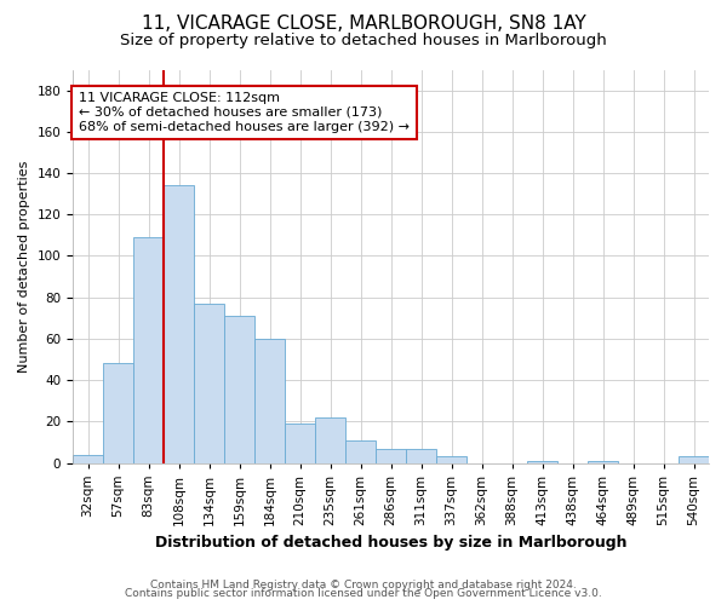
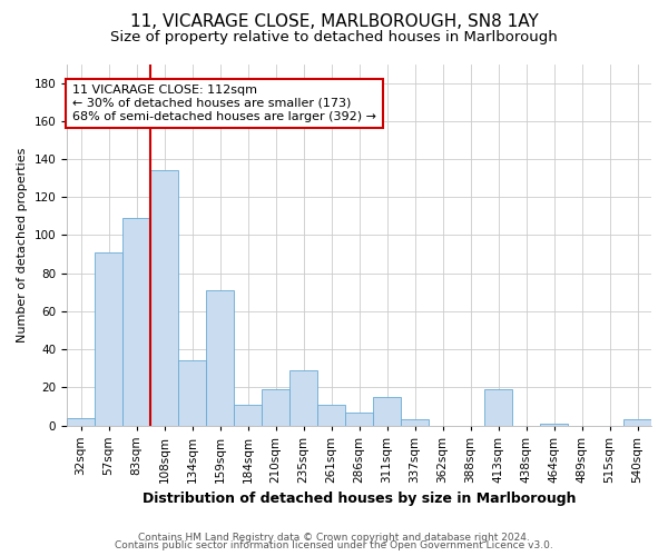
57sqm: 48 -> 91
134sqm: 77 -> 34
184sqm: 60 -> 11
235sqm: 22 -> 29
311sqm: 7 -> 15
413sqm: 1 -> 19
